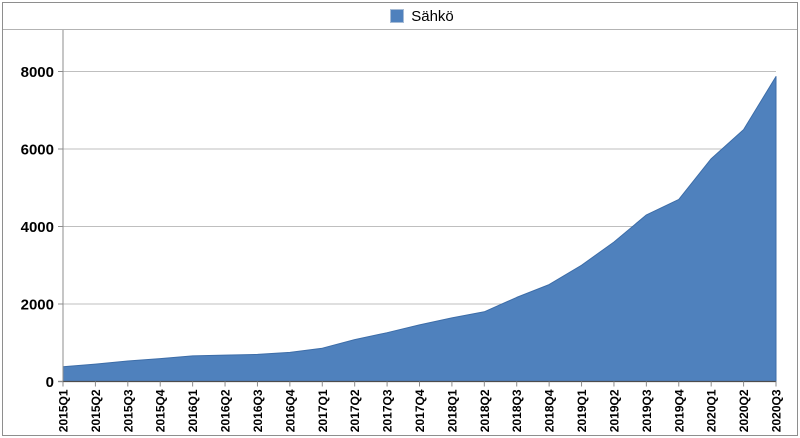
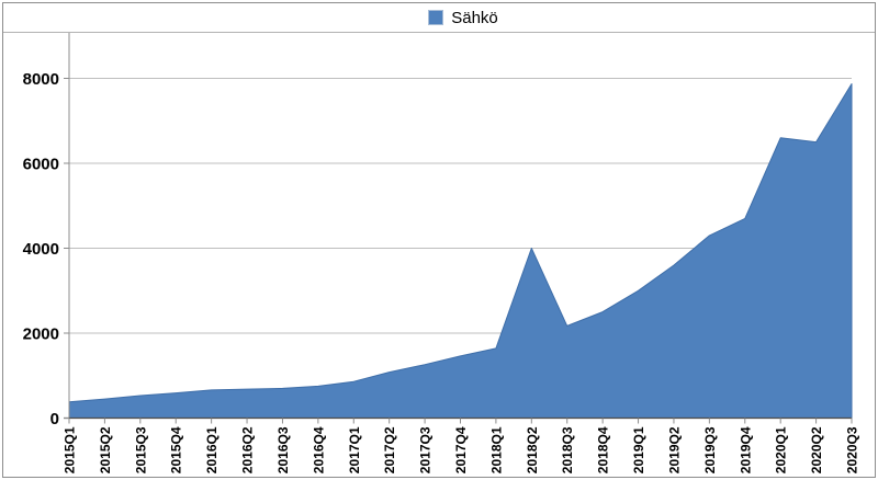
2018Q2: 1800 -> 4000
2020Q1: 5800 -> 6600
